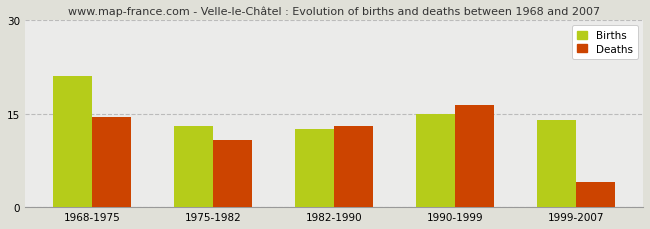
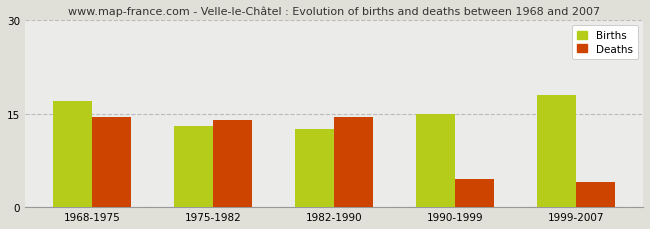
Births/1968-1975: 21.0 -> 17.0
Deaths/1975-1982: 10.8 -> 14.0
Deaths/1982-1990: 13.0 -> 14.5
Deaths/1990-1999: 16.4 -> 4.5
Births/1999-2007: 14.0 -> 18.0
